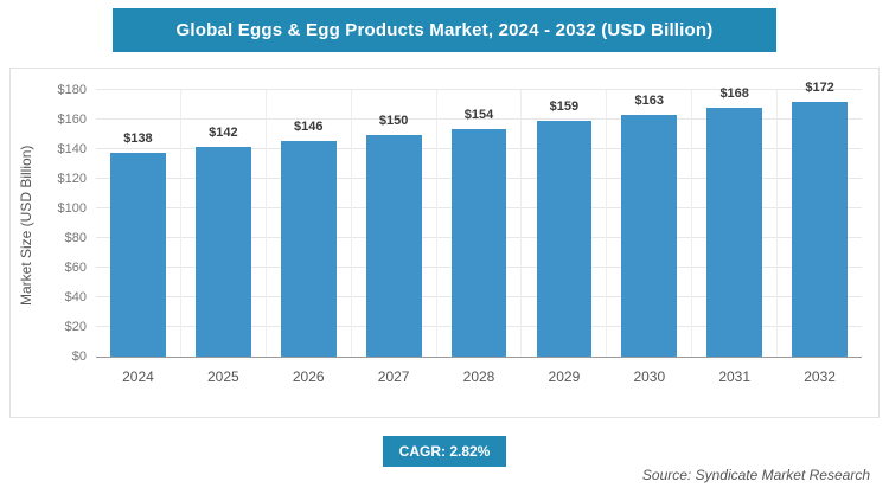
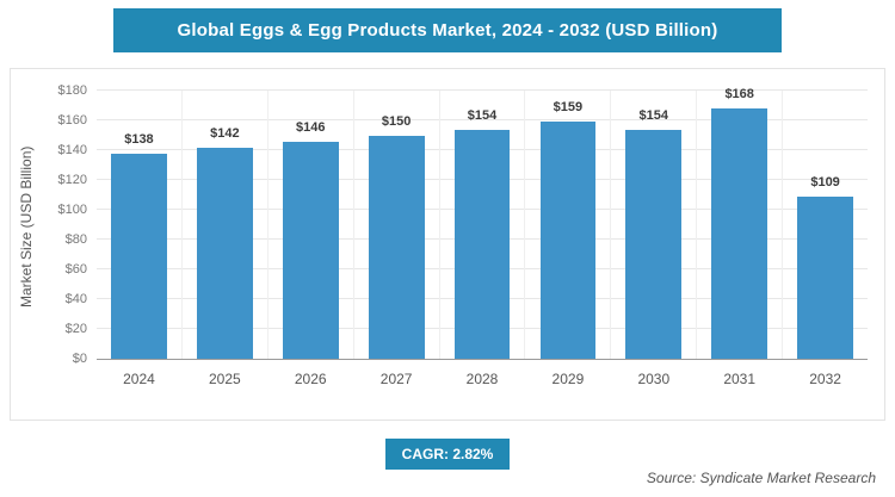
2030: $163 -> $154
2032: $172 -> $109
